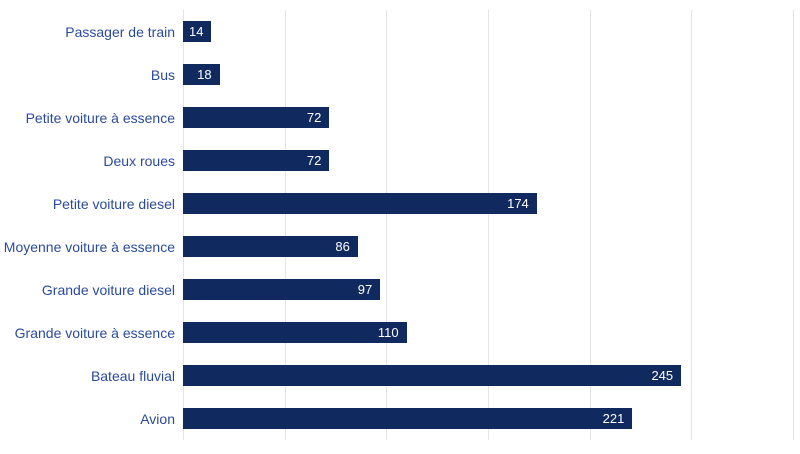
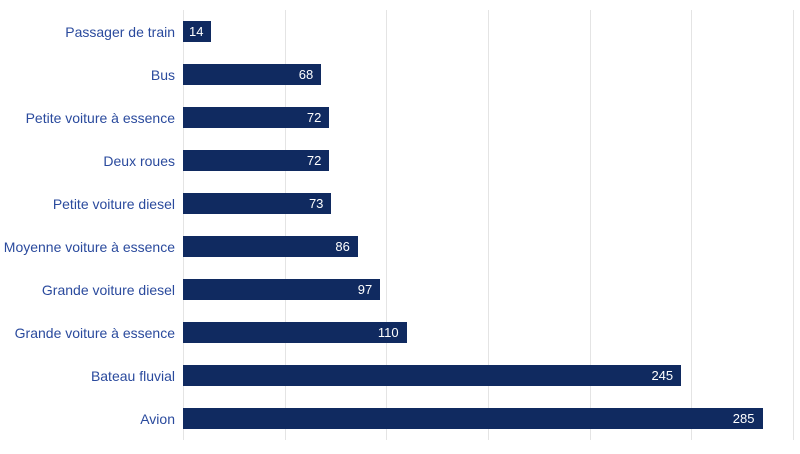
Bus: 18 -> 68
Petite voiture diesel: 174 -> 73
Avion: 221 -> 285
